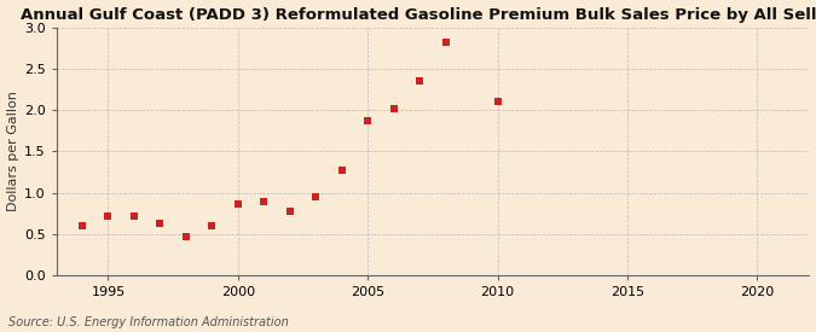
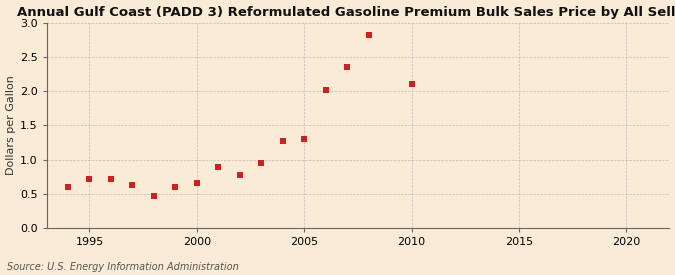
2000: 0.87 -> 0.66
2005: 1.87 -> 1.30
